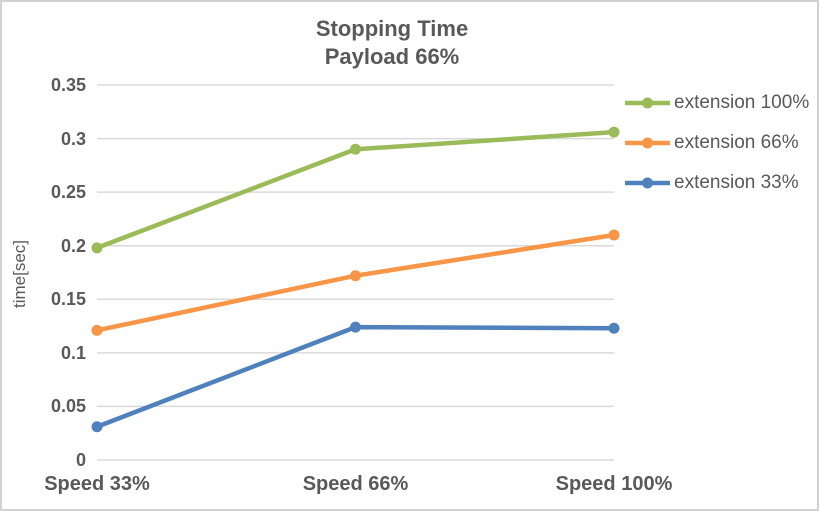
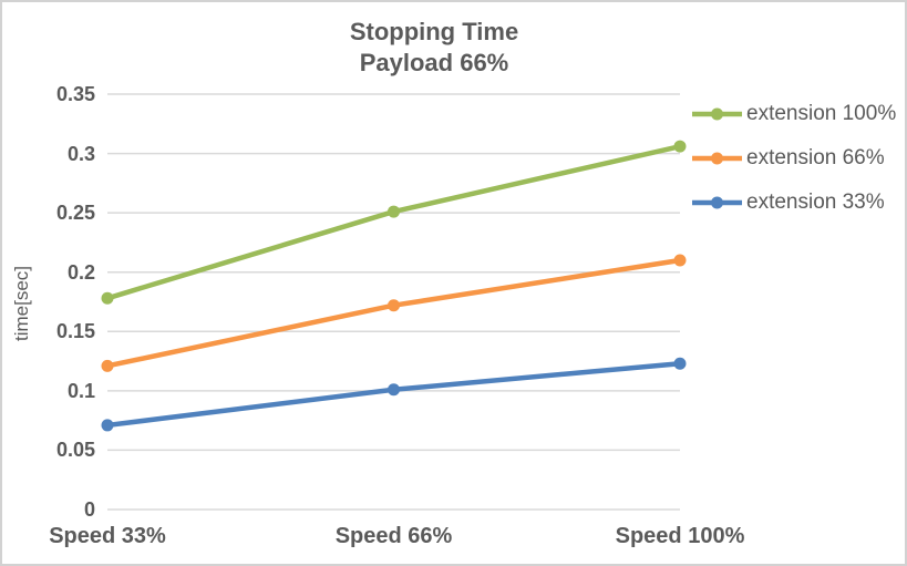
extension 100%/Speed 33%: 0.198 -> 0.178
extension 33%/Speed 33%: 0.031 -> 0.071
extension 100%/Speed 66%: 0.290 -> 0.251
extension 33%/Speed 66%: 0.124 -> 0.101
